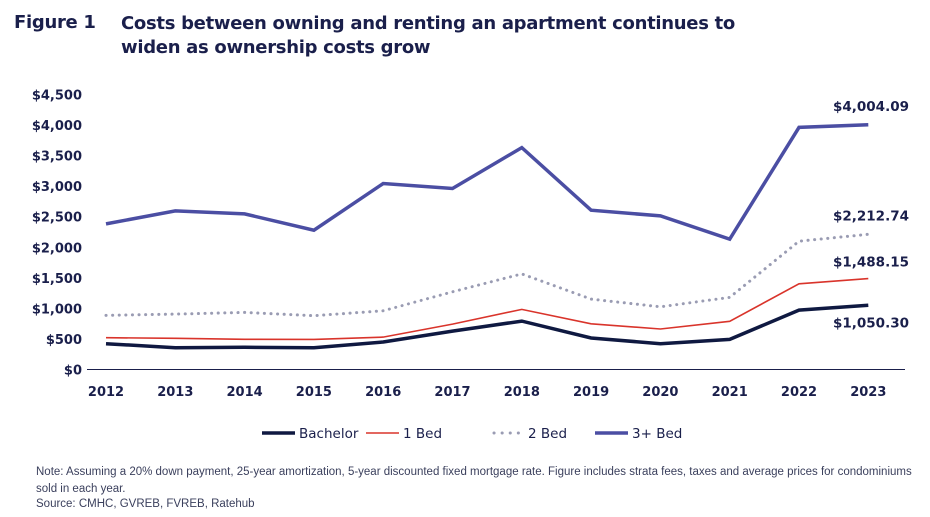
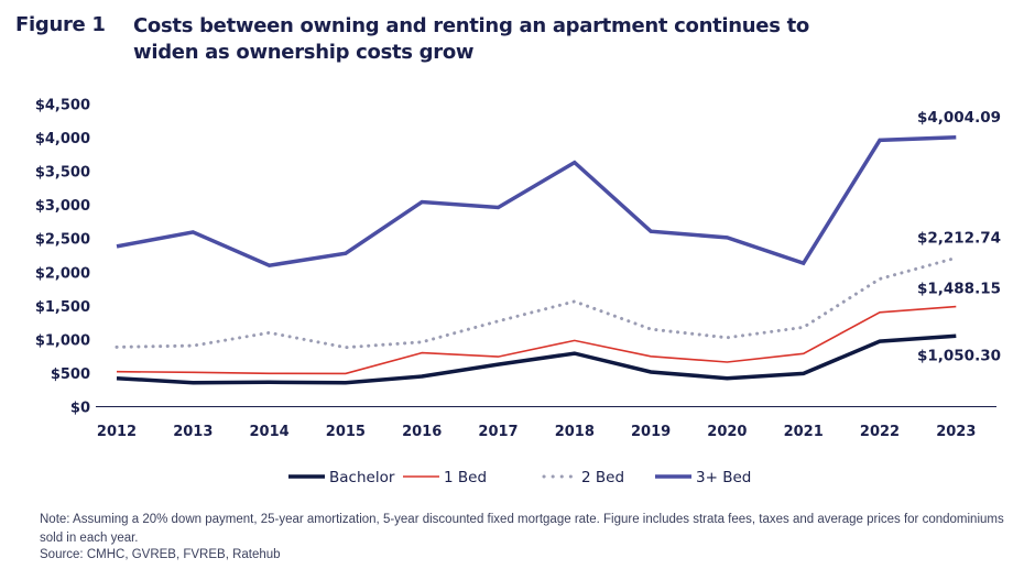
2 Bed/2014: $900 -> $1100
3+ Bed/2014: $2500 -> $2100
1 Bed/2016: $500 -> $800
2 Bed/2022: $2100 -> $1900
